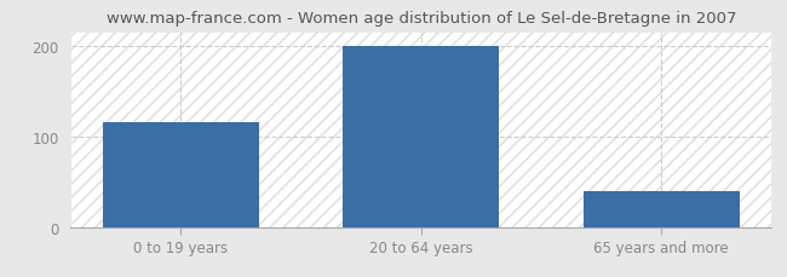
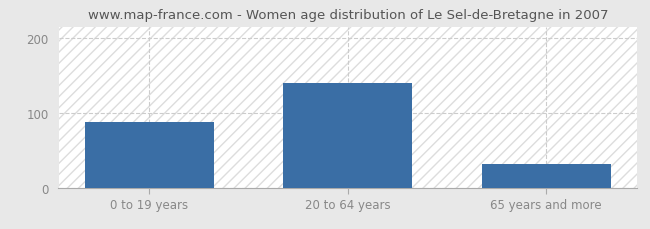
0 to 19 years: 116 -> 88
20 to 64 years: 200 -> 140
65 years and more: 40 -> 32
